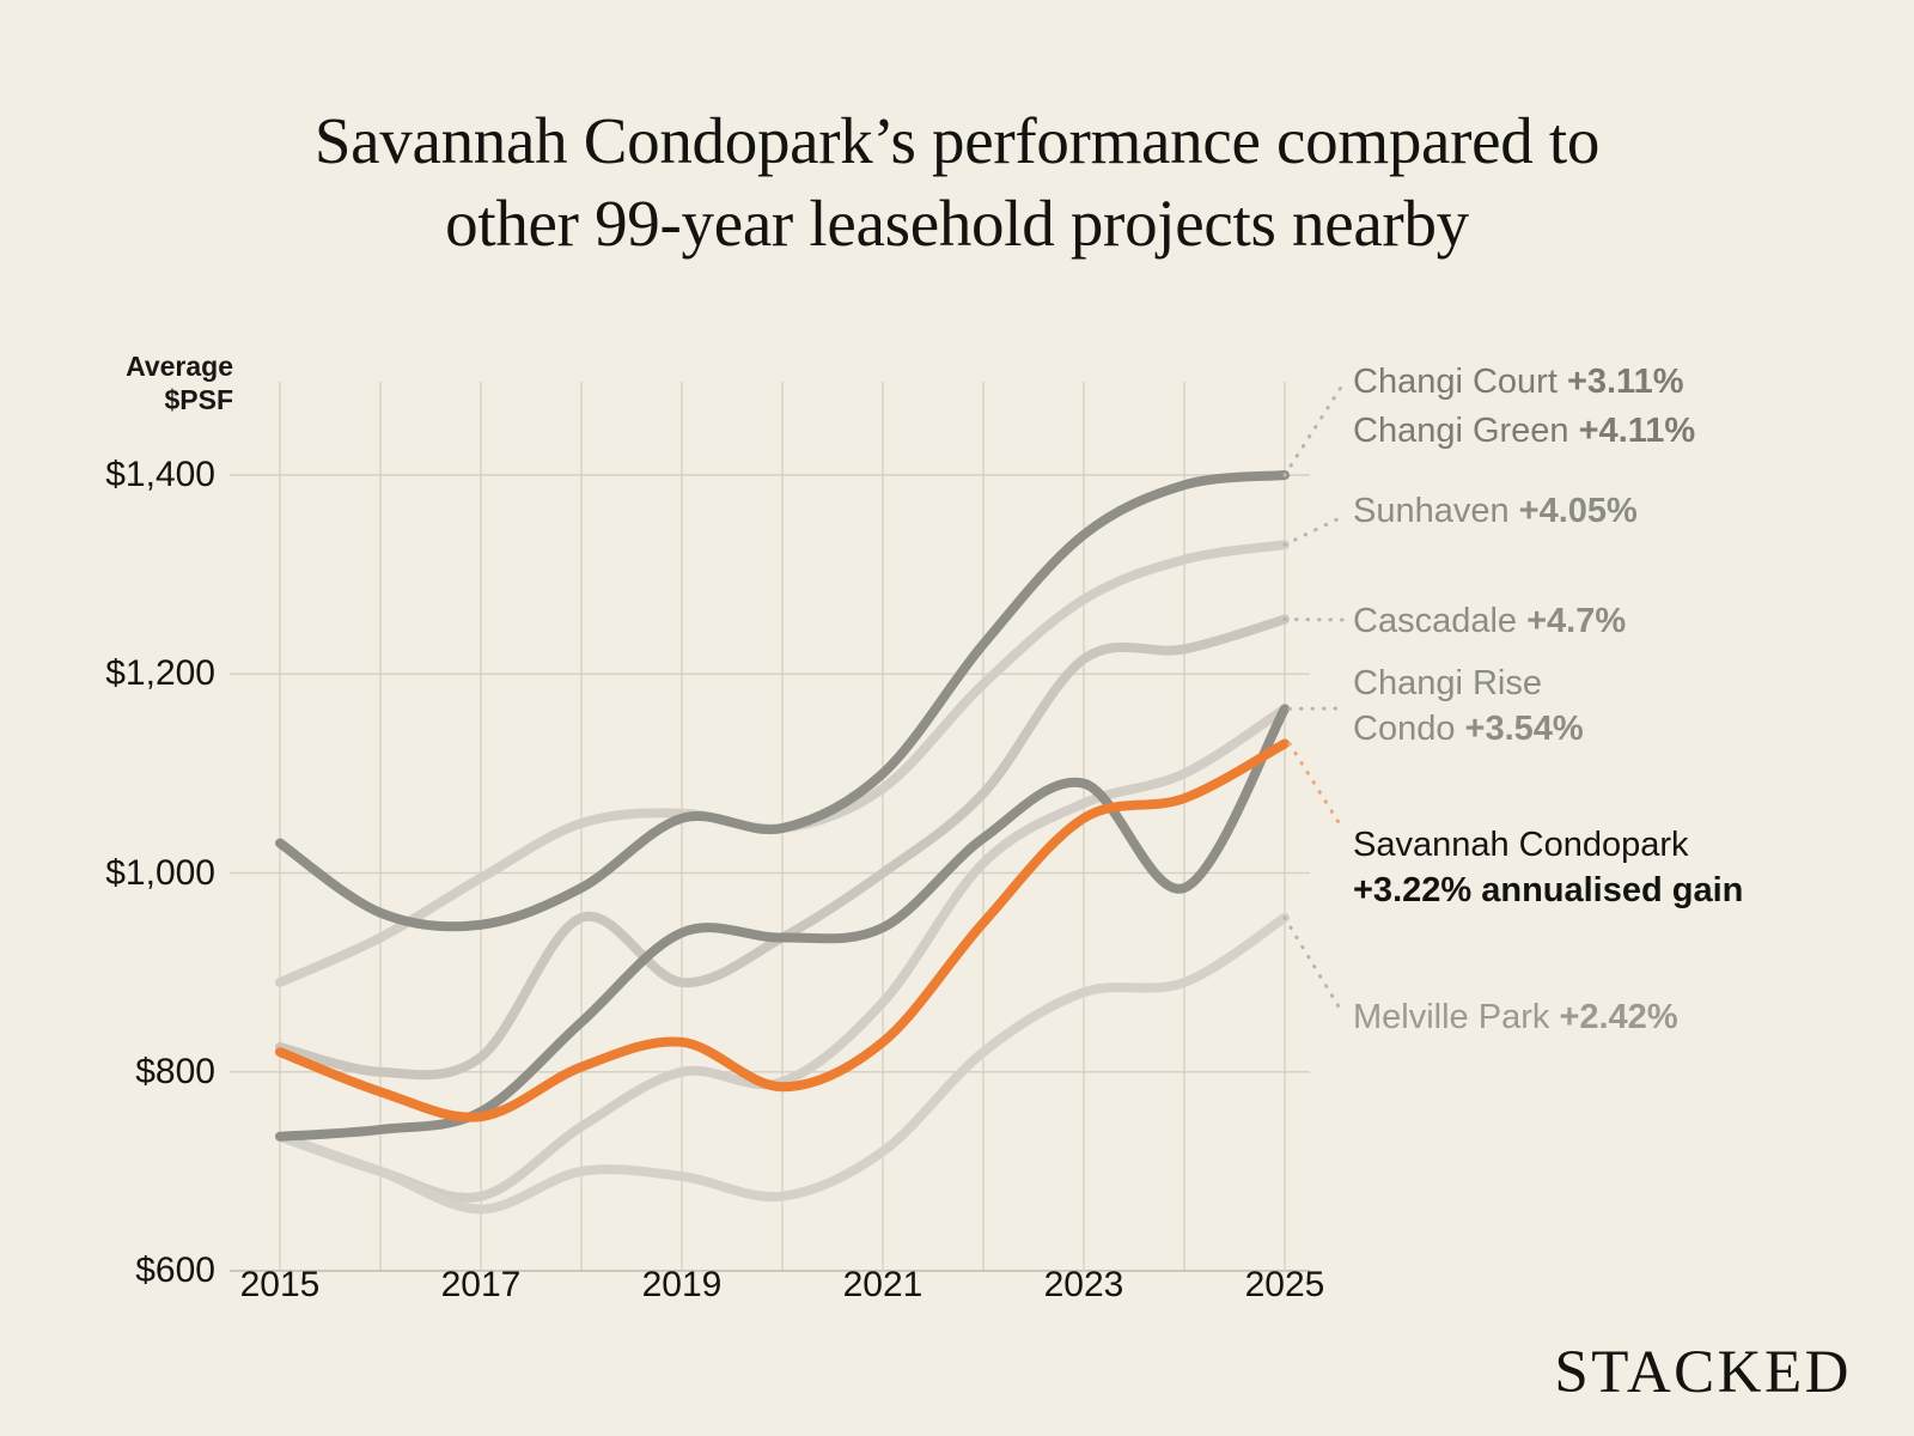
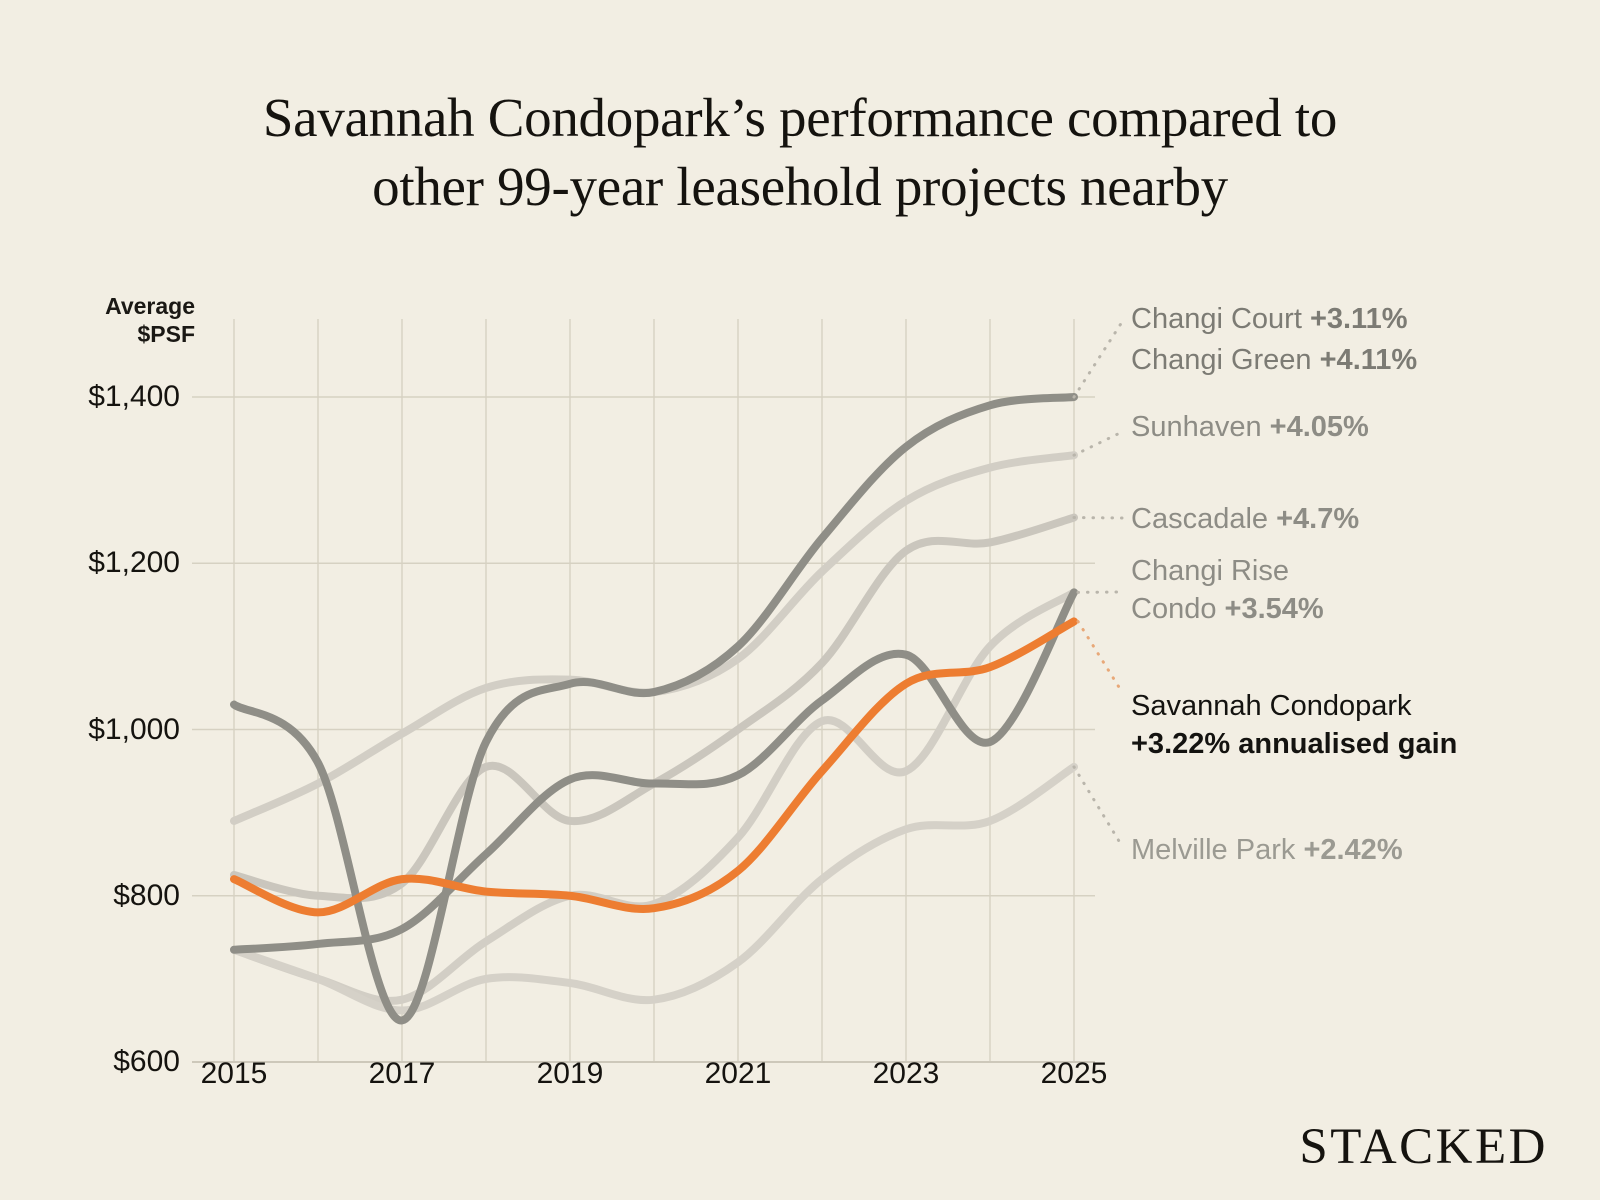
Changi Court/2017: $950 -> $650
Savannah Condopark/2017: $760 -> $820
Savannah Condopark/2019: $830 -> $800
Cascadale/2023: $1070 -> $950
